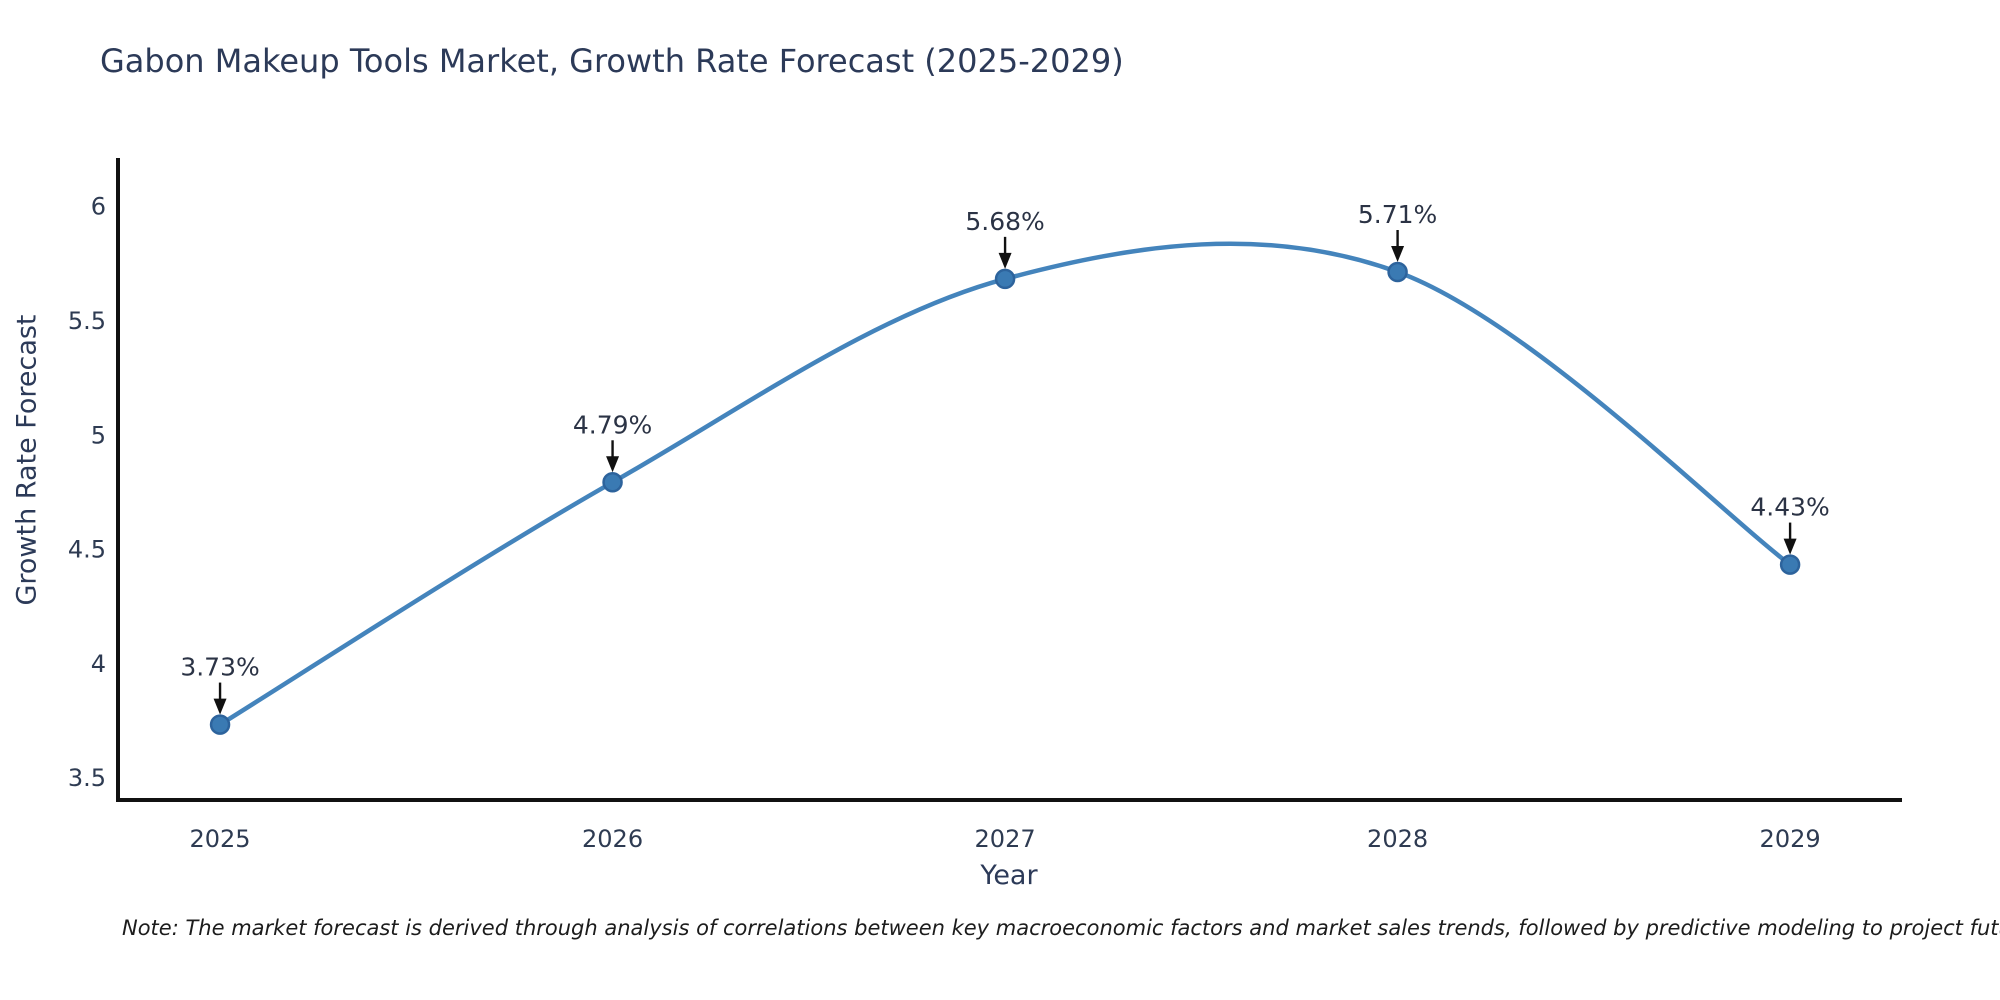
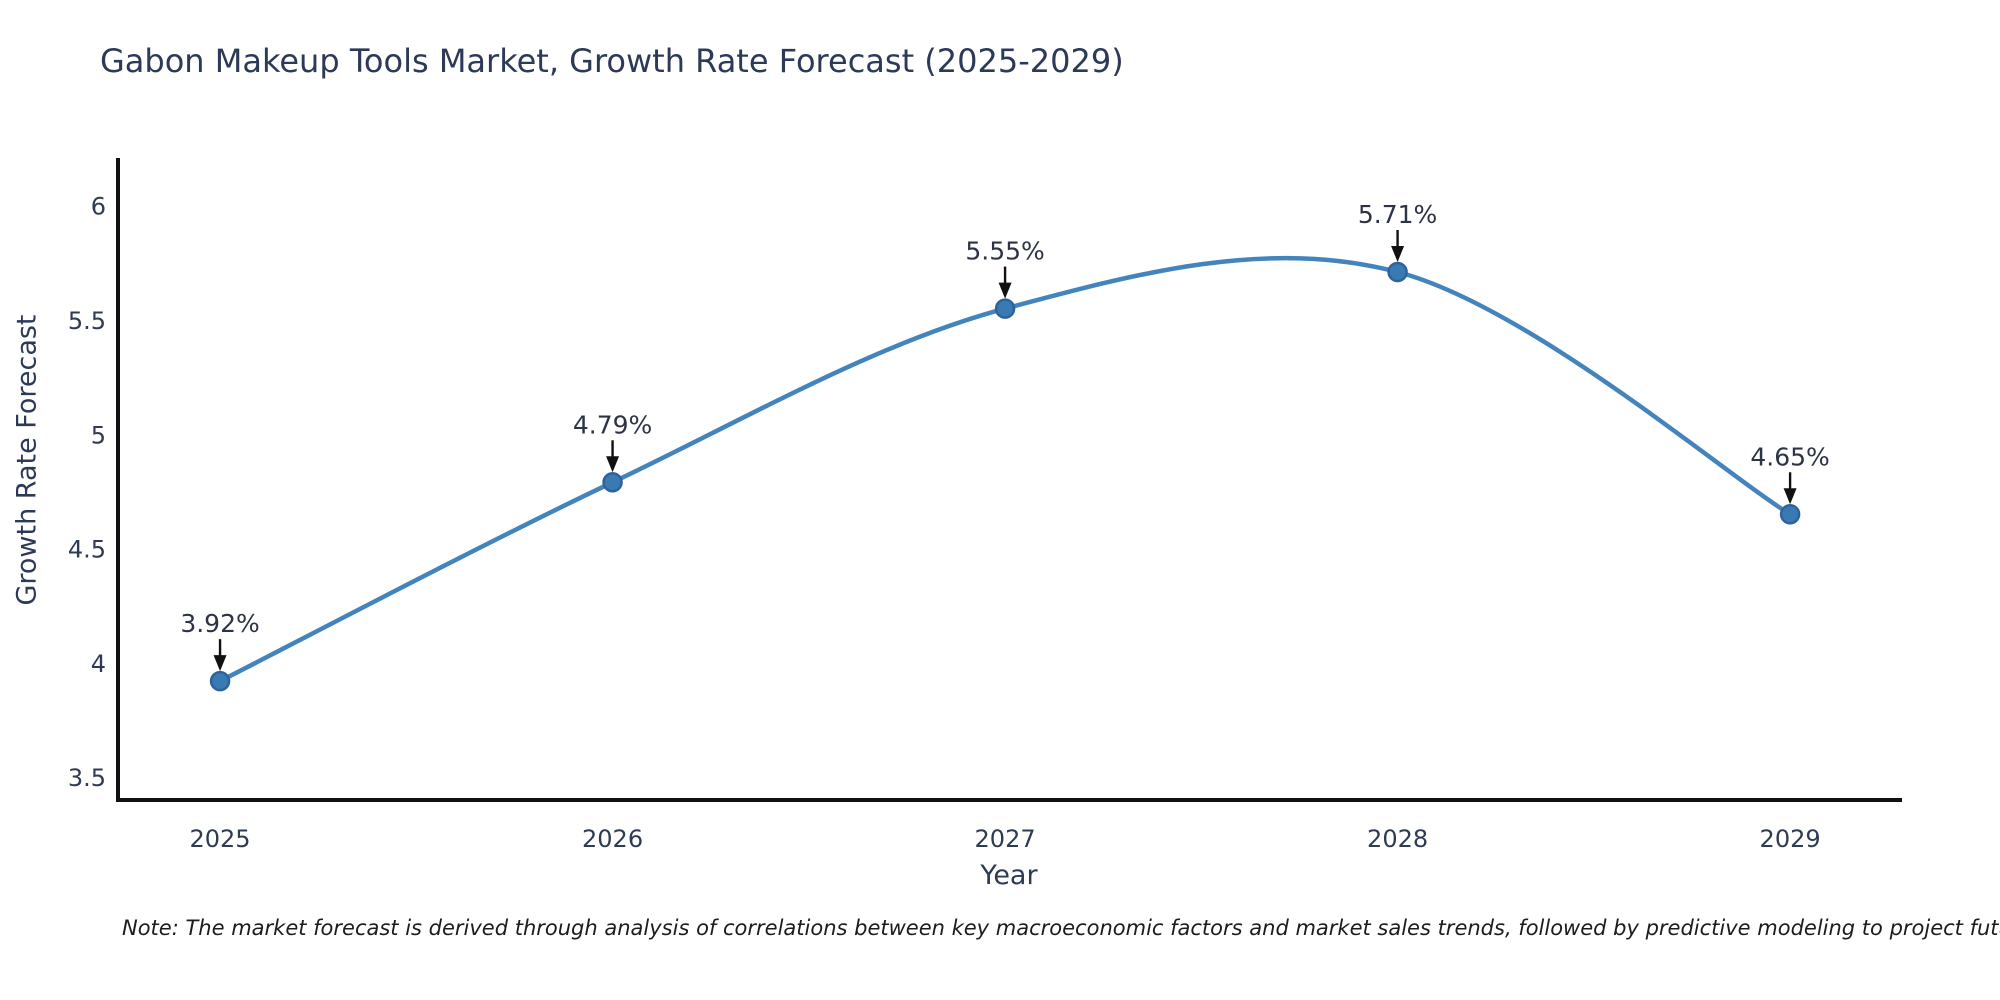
2025: 3.73% -> 3.92%
2027: 5.68% -> 5.55%
2029: 4.43% -> 4.65%
